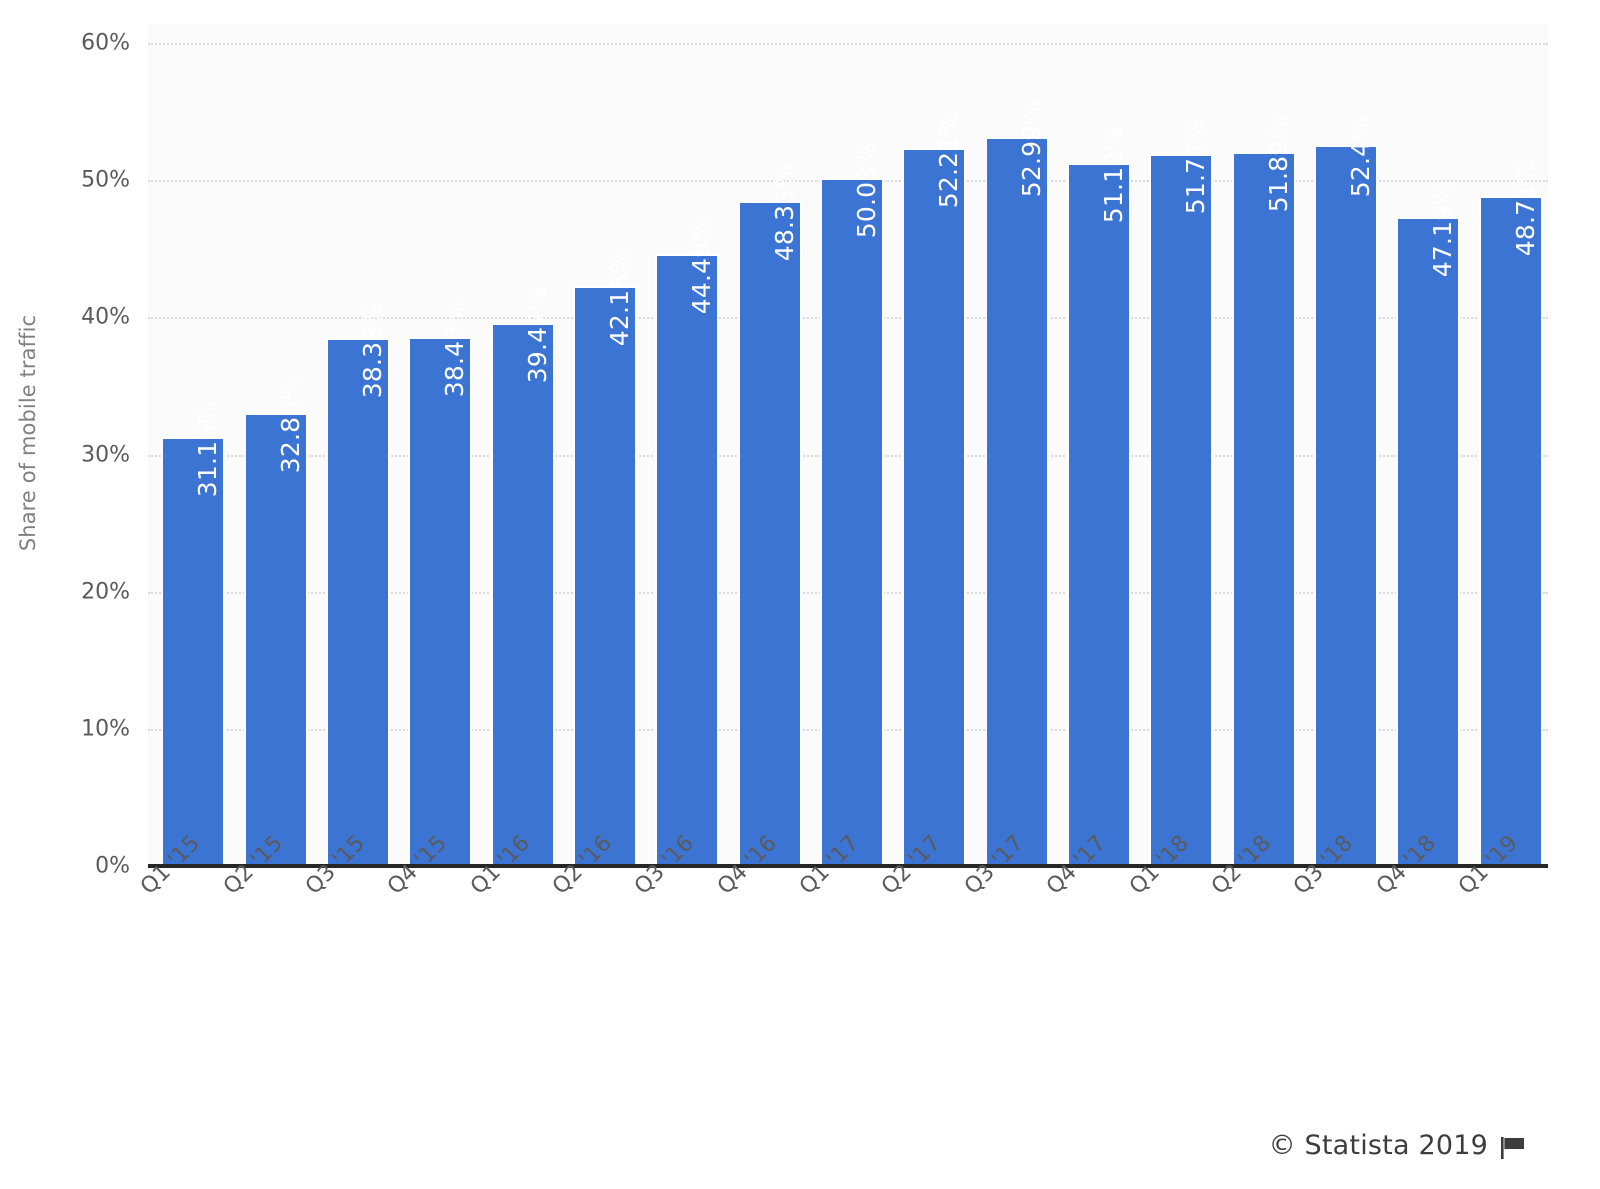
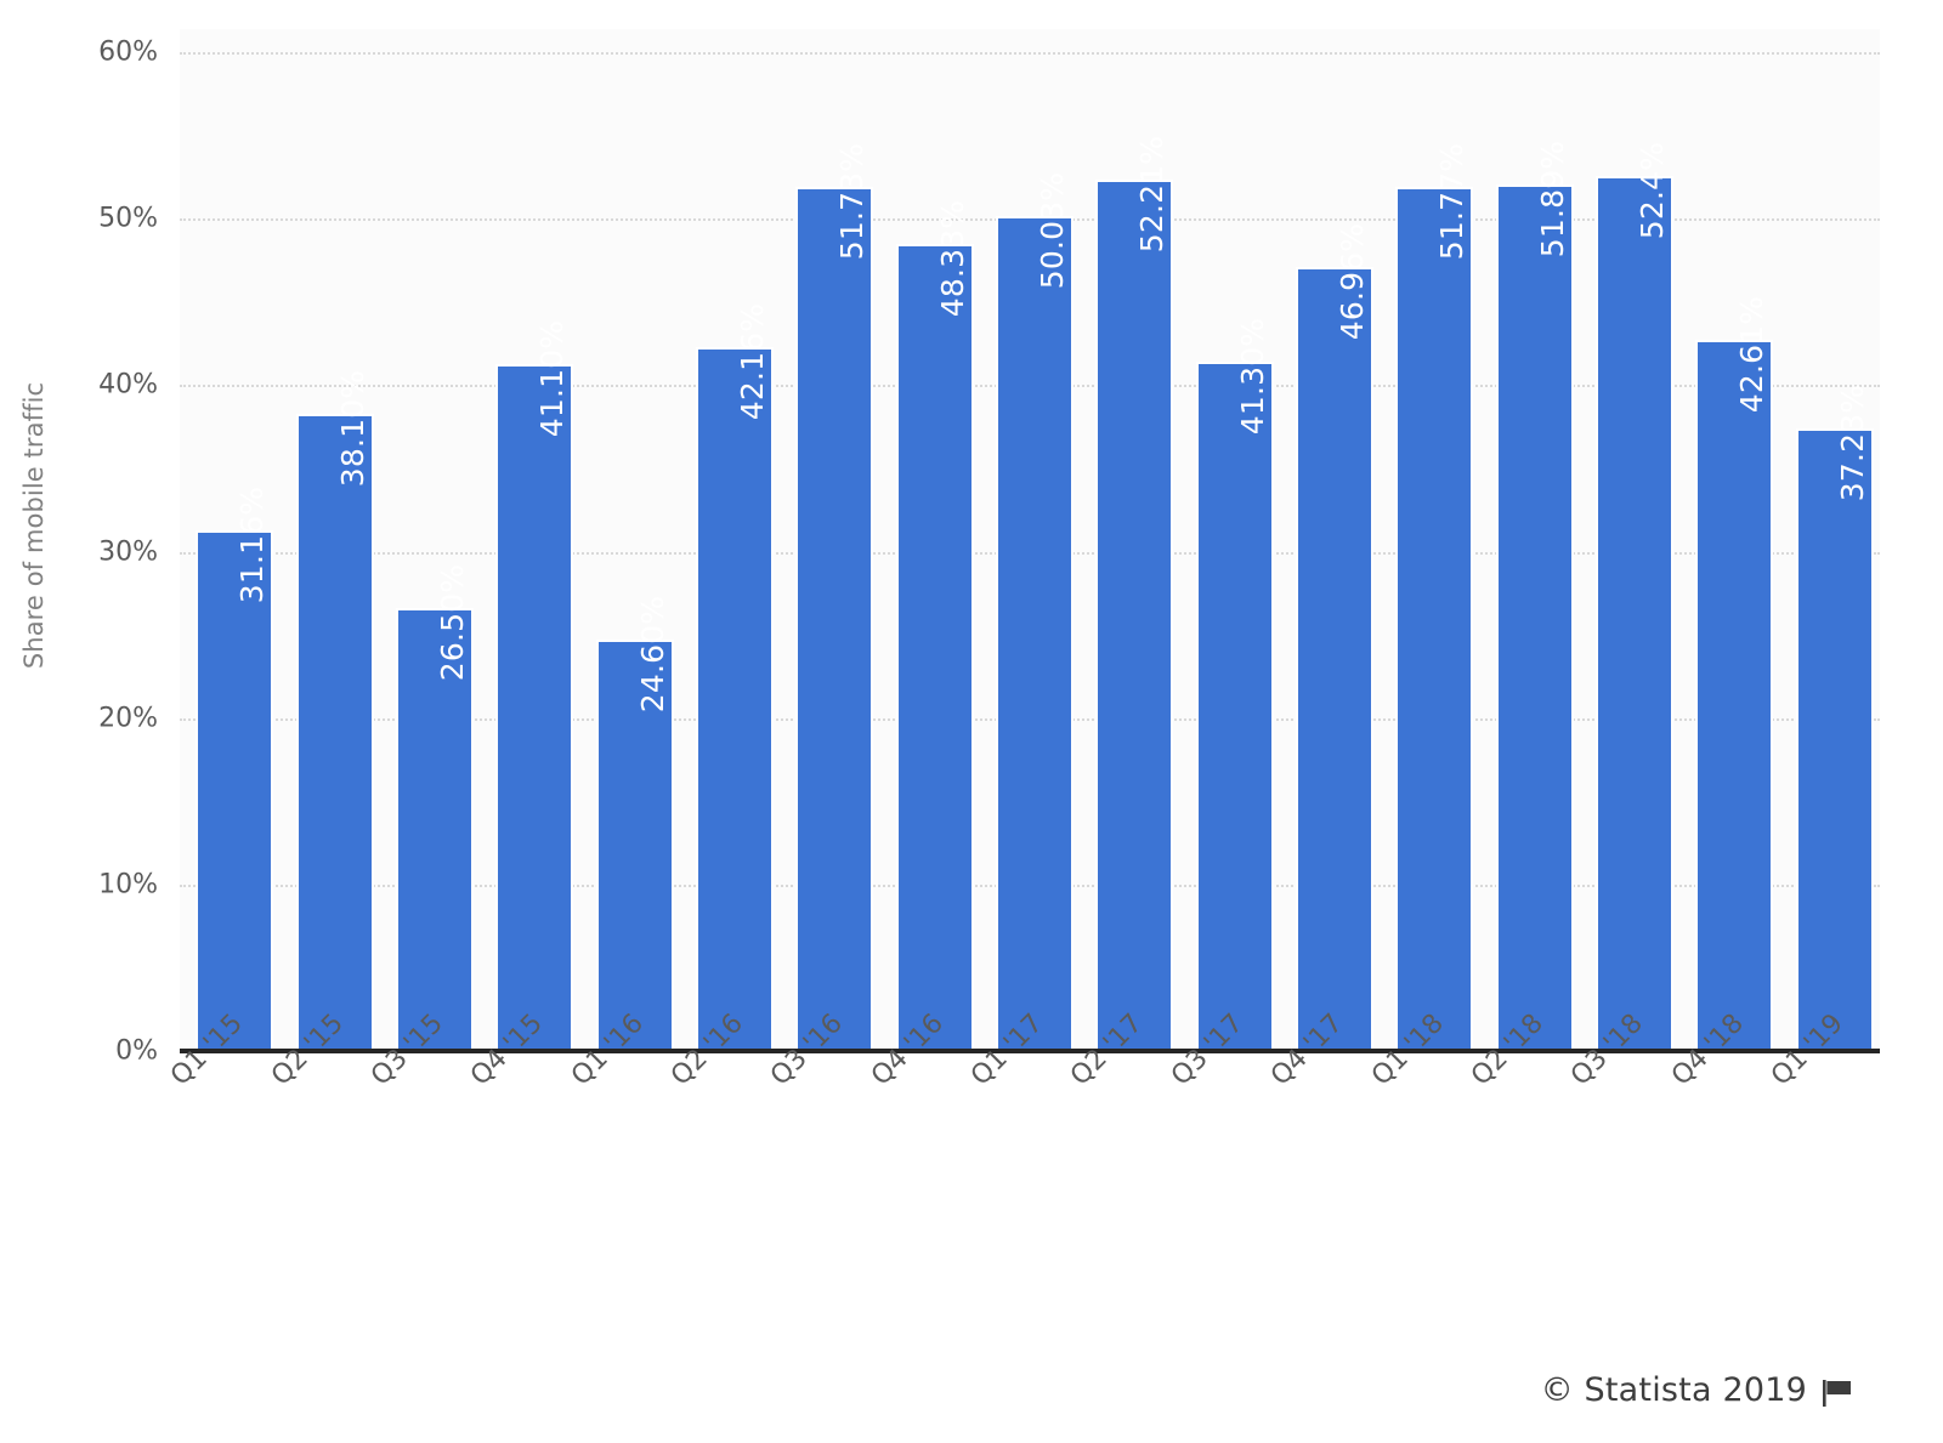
Q2 '15: 32.85% -> 38.10%
Q3 '15: 38.38% -> 26.50%
Q4 '15: 38.43% -> 41.10%
Q1 '16: 39.47% -> 24.60%
Q3 '16: 44.49% -> 51.73%
Q3 '17: 52.99% -> 41.30%
Q4 '17: 51.12% -> 46.96%
Q4 '18: 47.19% -> 42.61%
Q1 '19: 48.71% -> 37.23%
